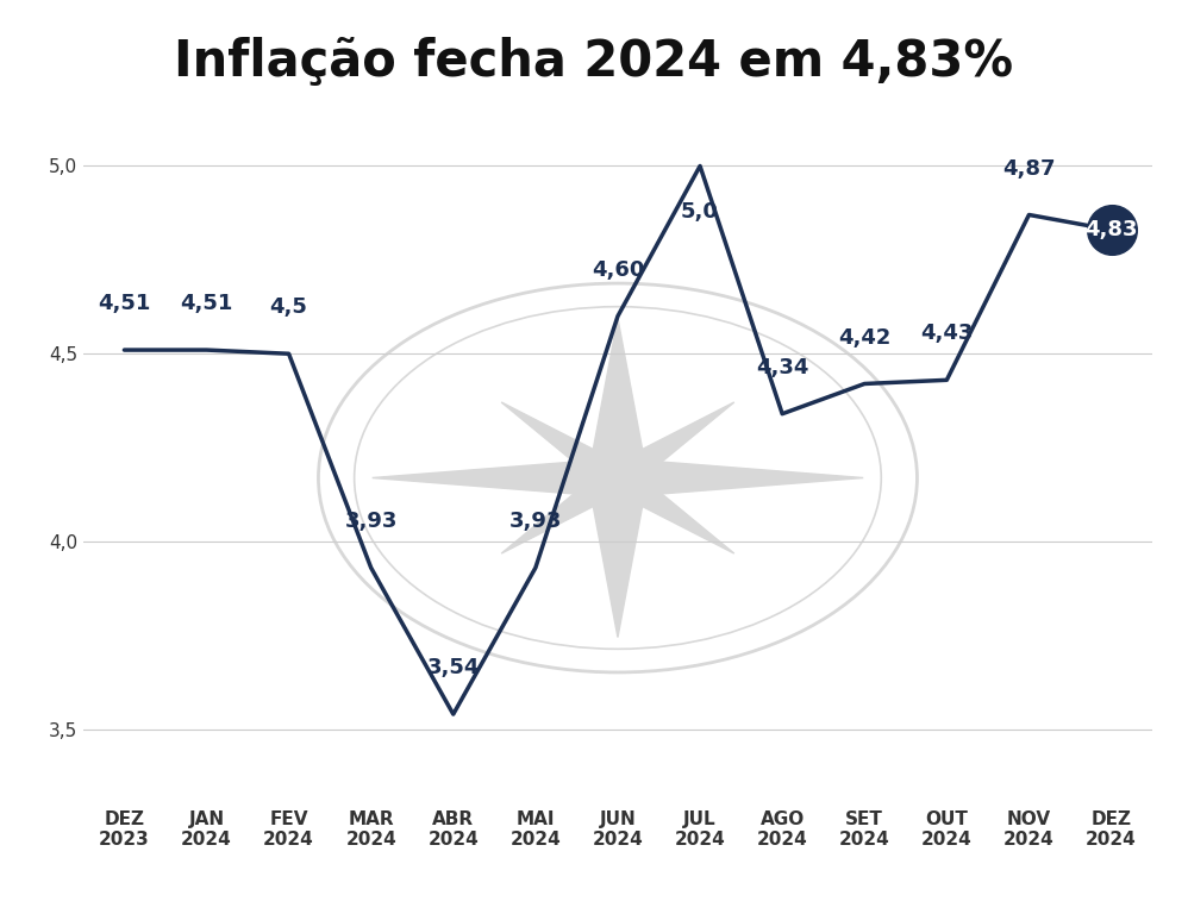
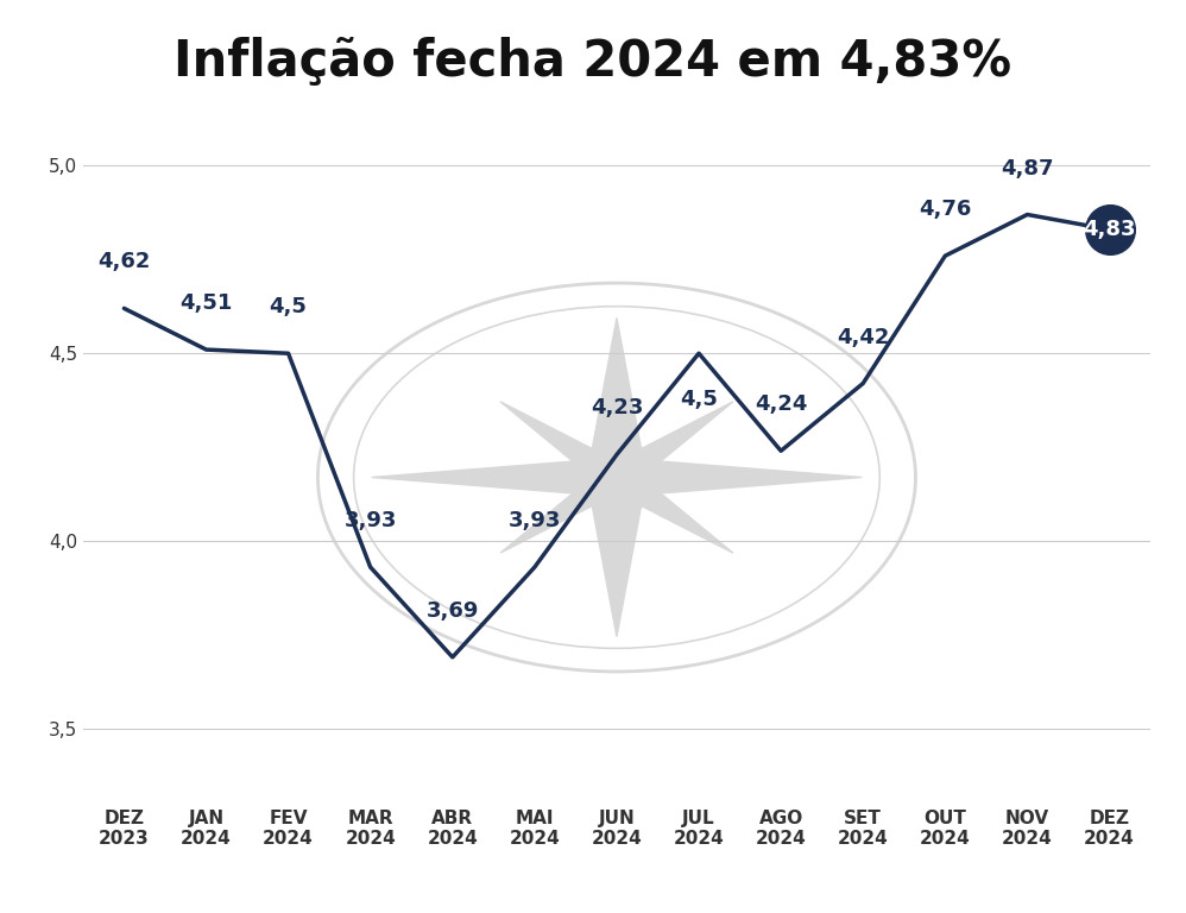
DEZ 2023: 4,51 -> 4,62
ABR 2024: 3,54 -> 3,69
JUN 2024: 4,60 -> 4,23
JUL 2024: 5,0 -> 4,5
AGO 2024: 4,34 -> 4,24
OUT 2024: 4,43 -> 4,76
